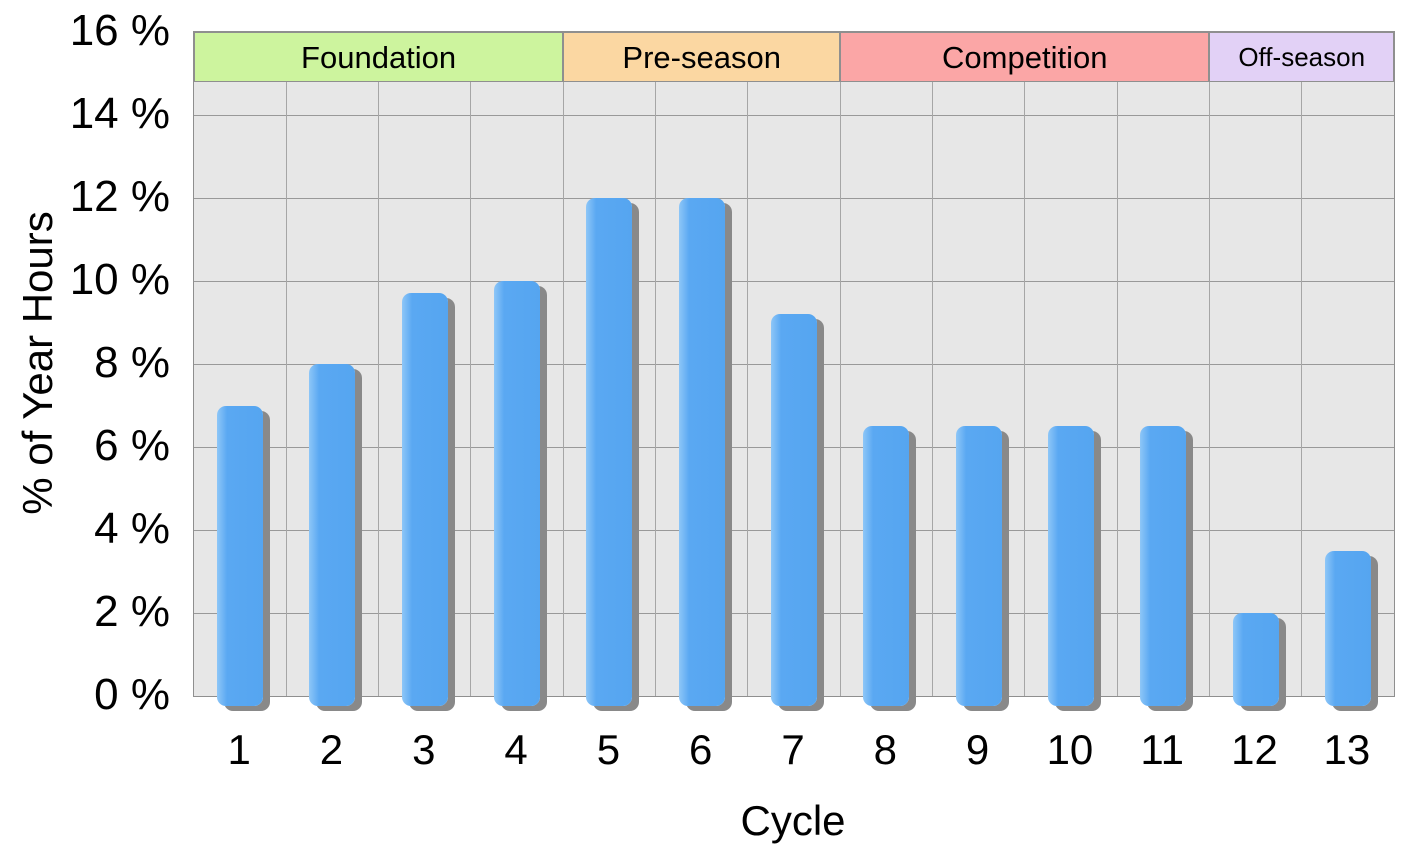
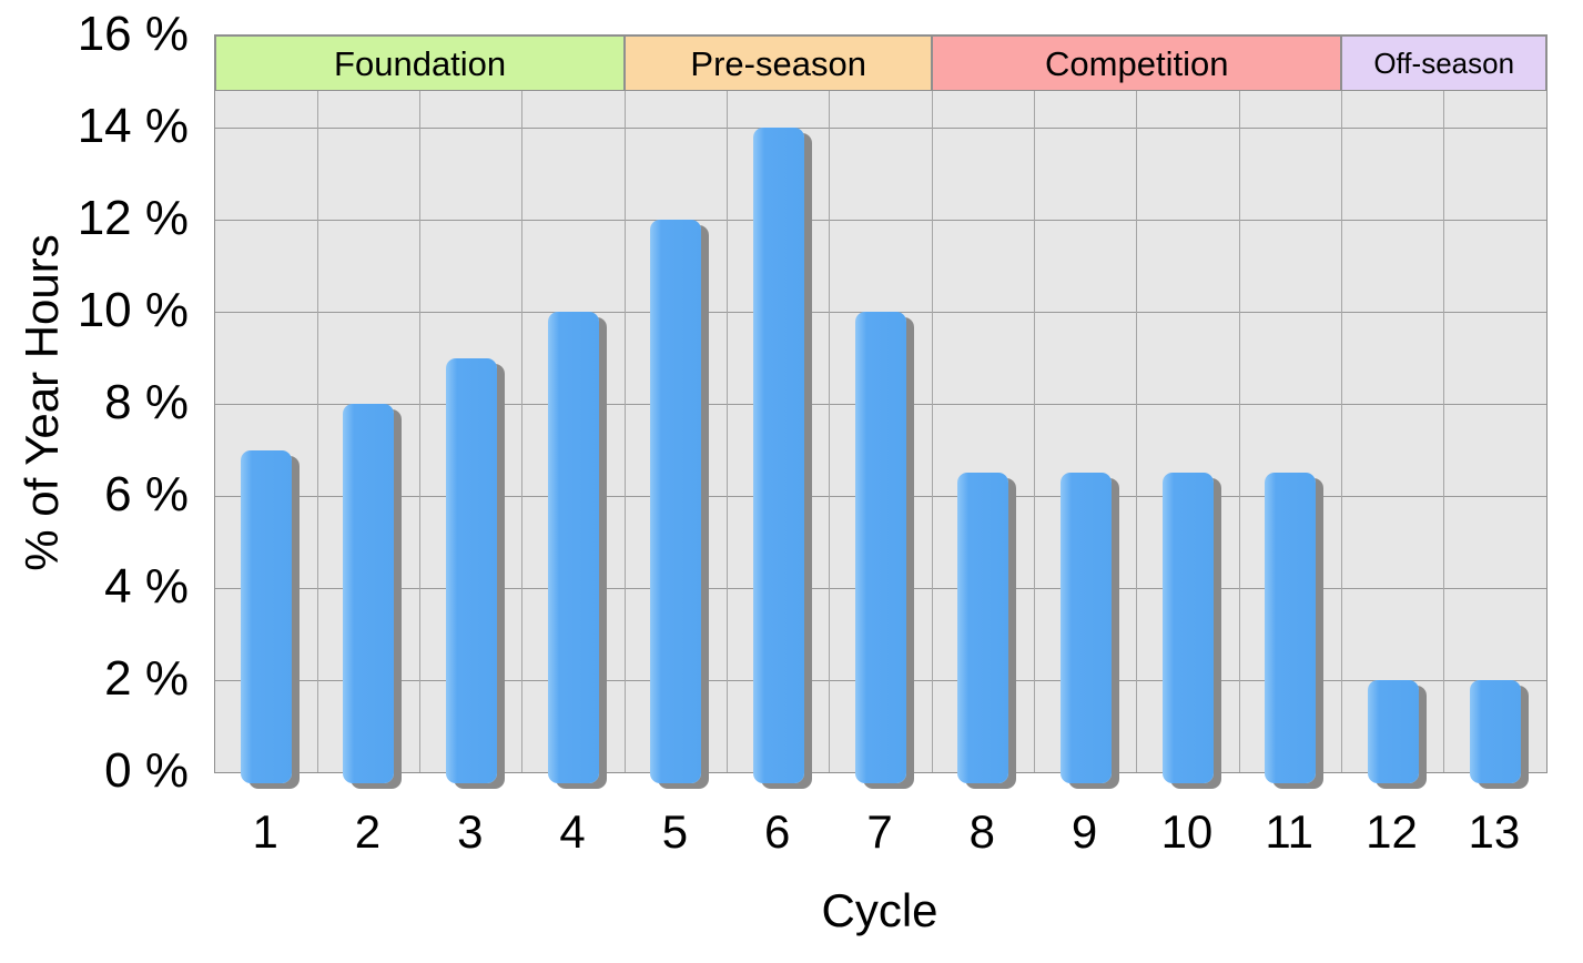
3: 9.7% -> 9.0%
6: 12.0% -> 14.0%
7: 9.2% -> 10.0%
13: 3.5% -> 2.0%
